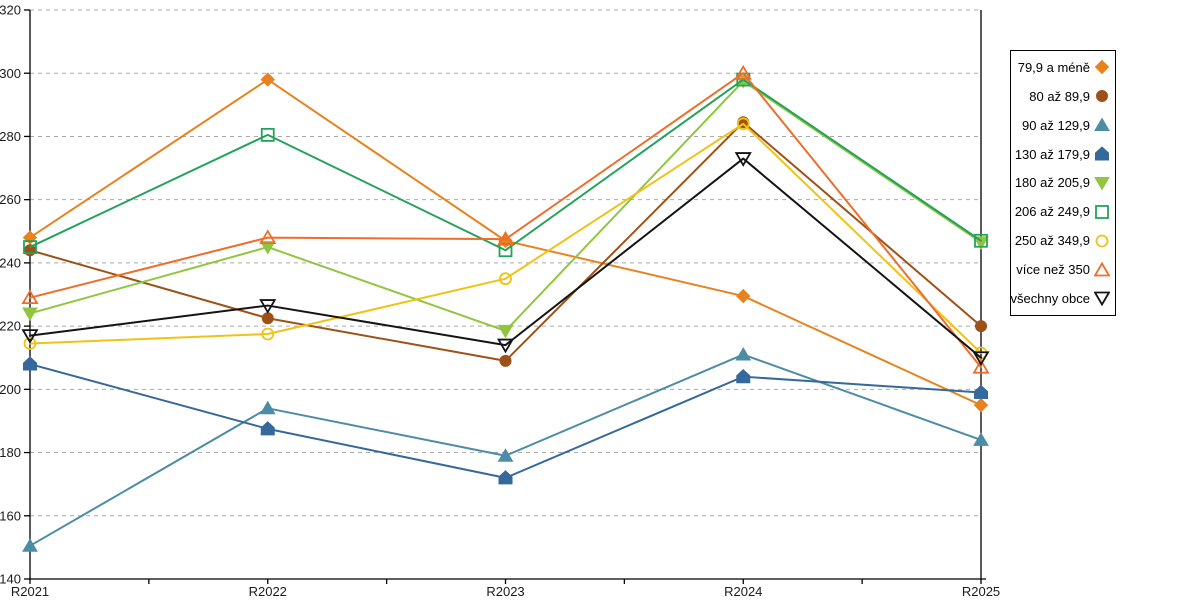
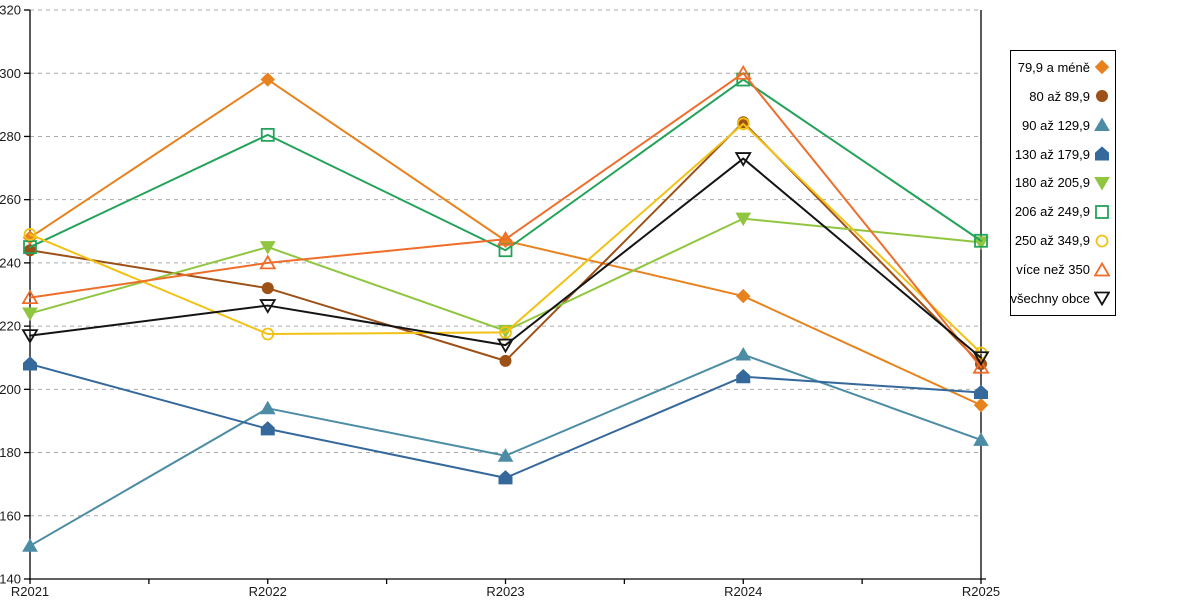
250 až 349,9/R2021: 214 -> 249
80 až 89,9/R2022: 222 -> 232
více než 350/R2022: 248 -> 240
250 až 349,9/R2023: 235 -> 218
180 až 205,9/R2024: 298 -> 254
80 až 89,9/R2025: 220 -> 208
